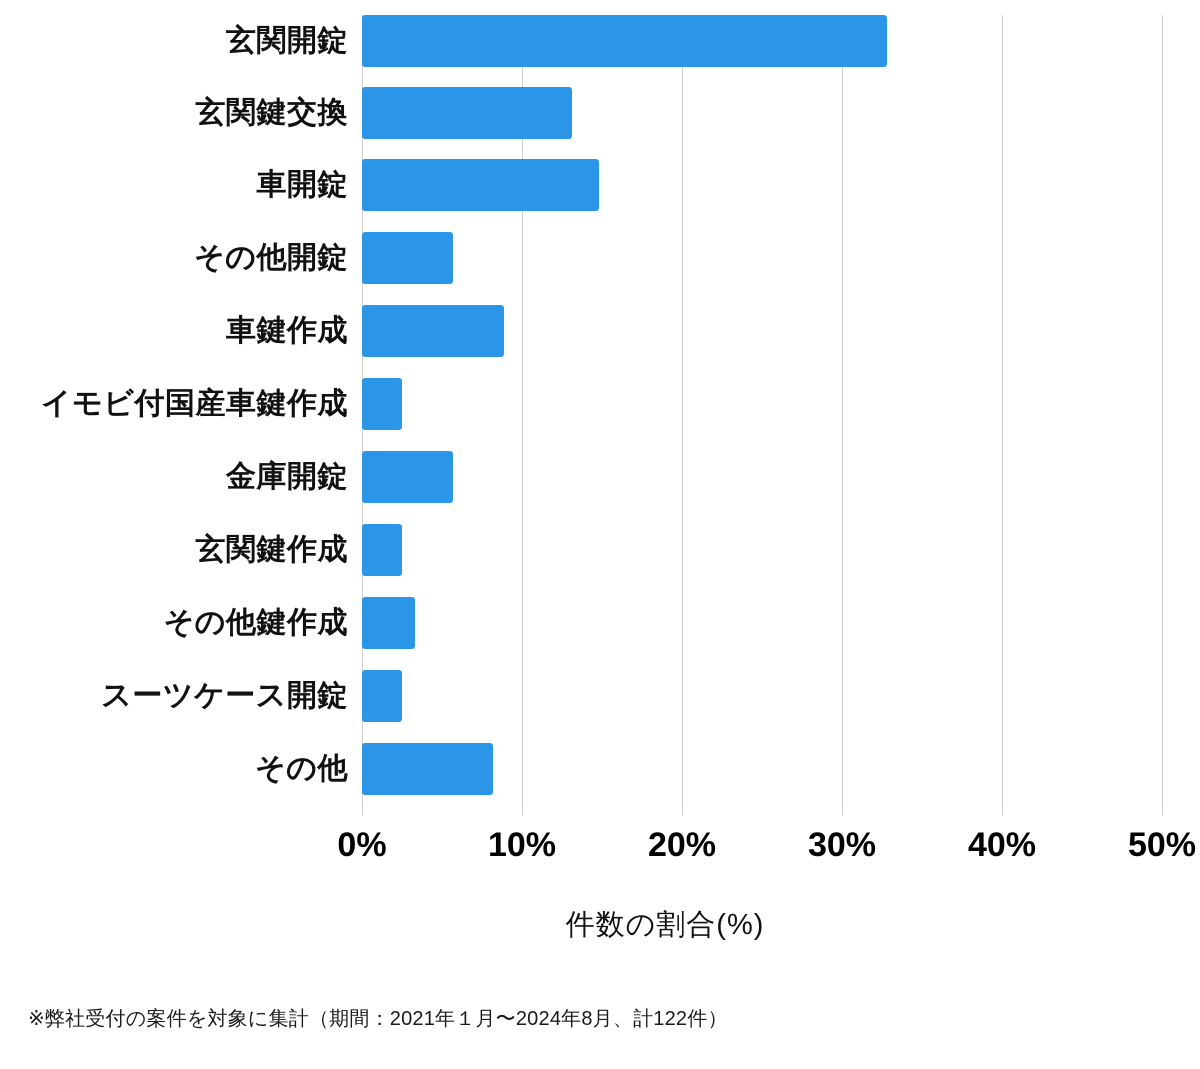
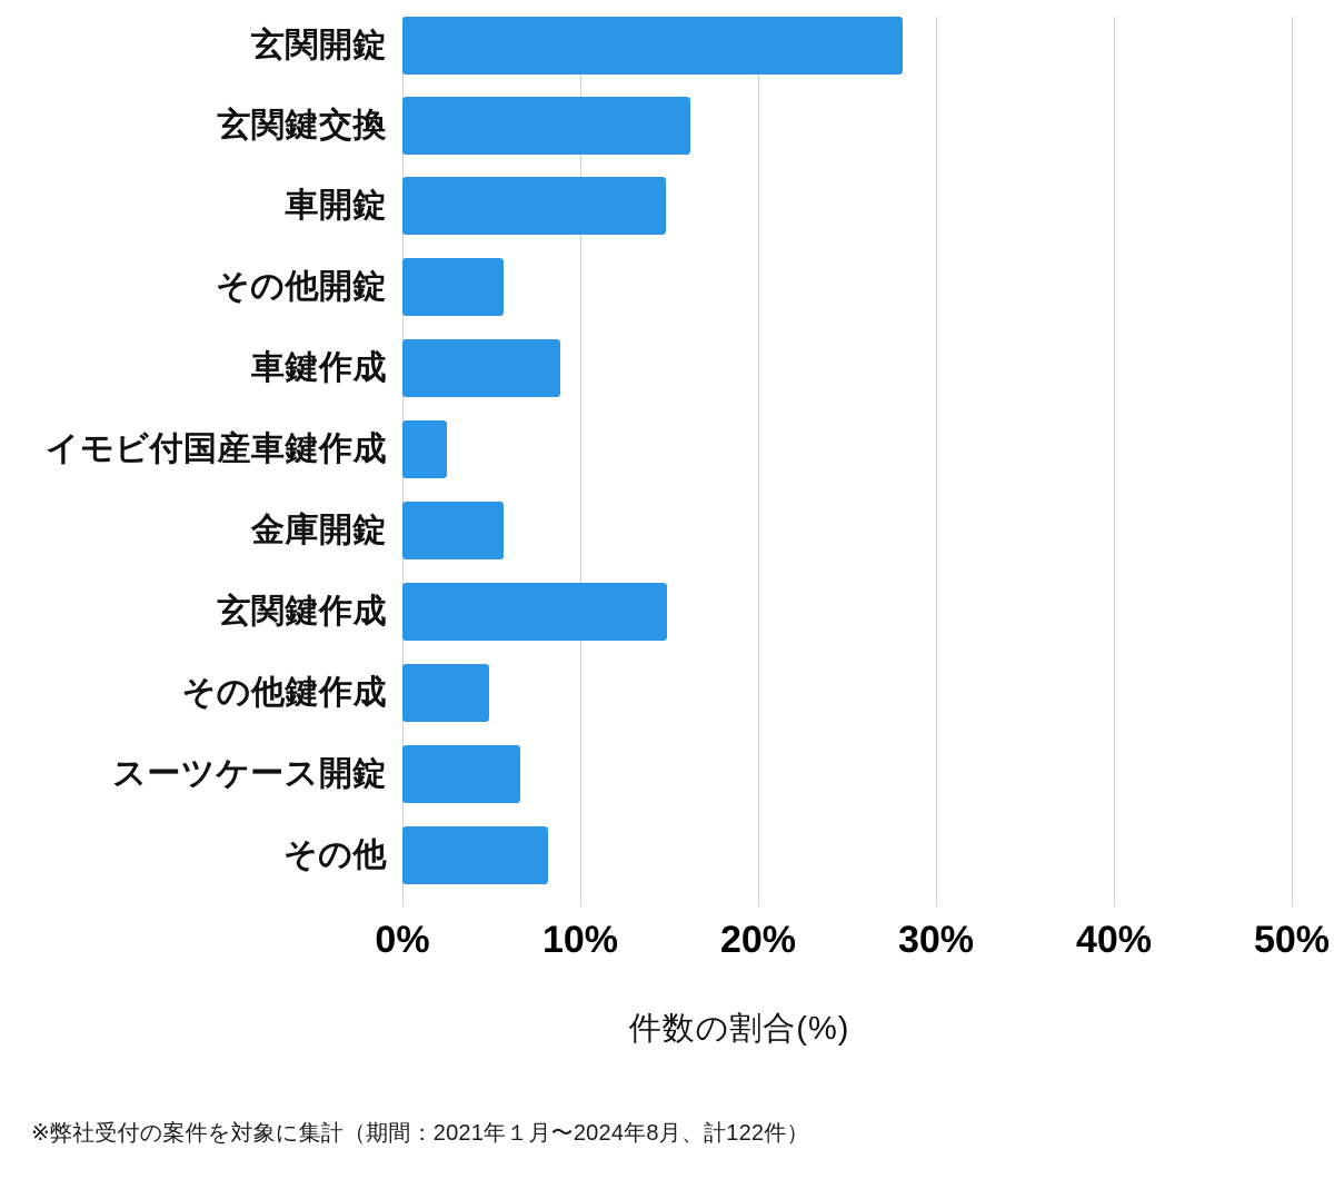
玄関開錠: 32.8% -> 28.1%
玄関鍵交換: 13.1% -> 16.2%
玄関鍵作成: 2.5% -> 14.9%
その他鍵作成: 3.3% -> 4.9%
スーツケース開錠: 2.5% -> 6.6%
